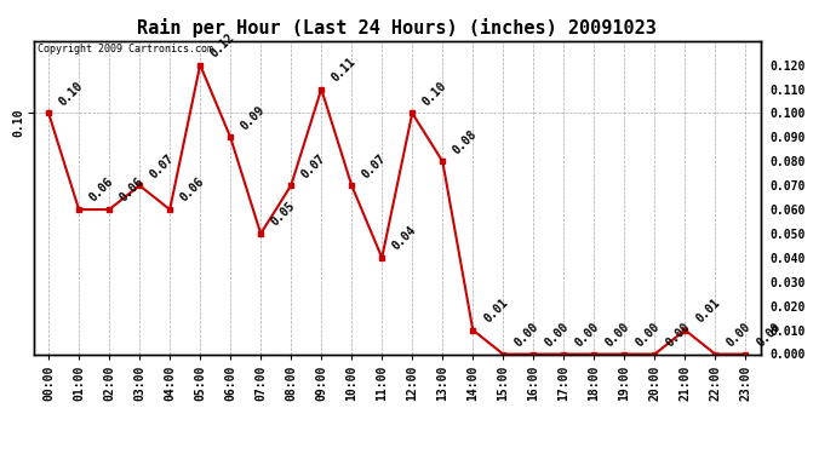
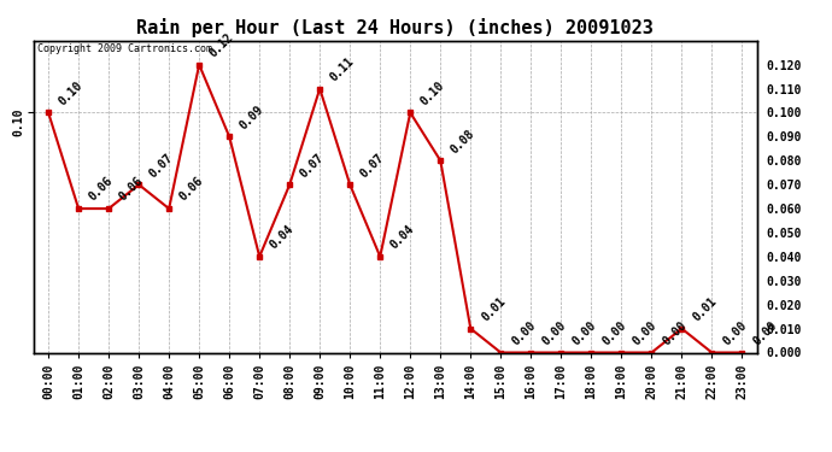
07:00: 0.05 -> 0.04
